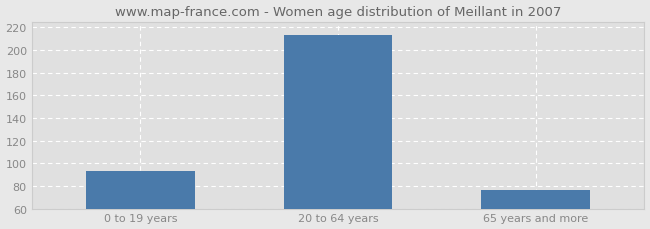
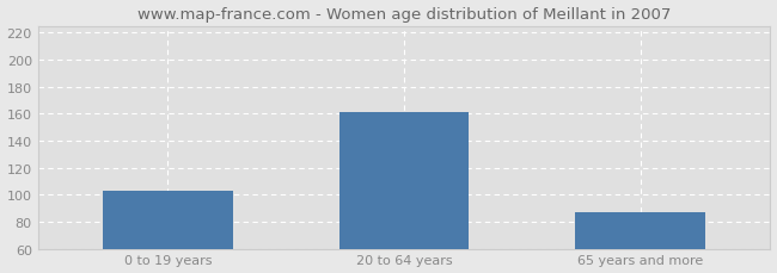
0 to 19 years: 93 -> 103
20 to 64 years: 213 -> 161
65 years and more: 76 -> 87
